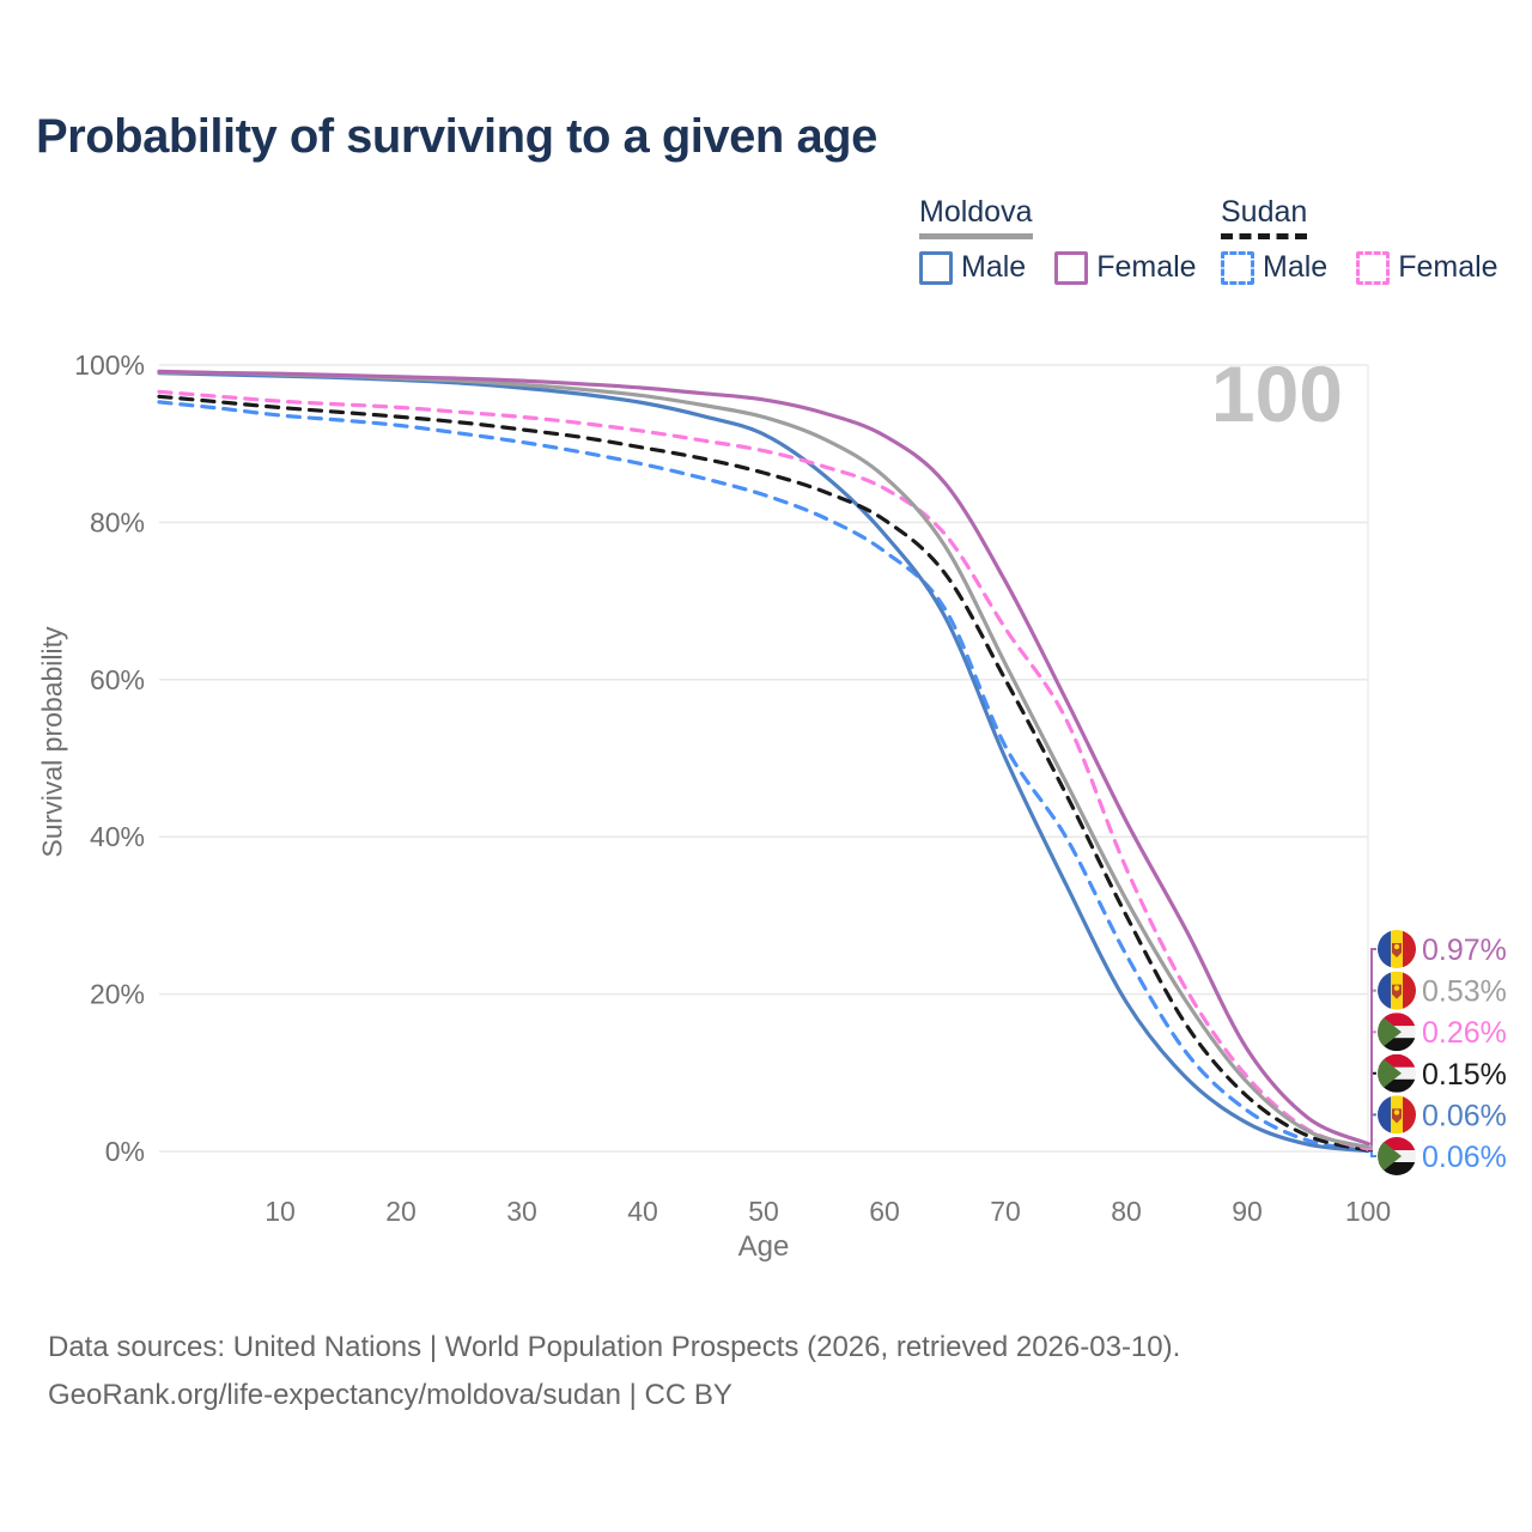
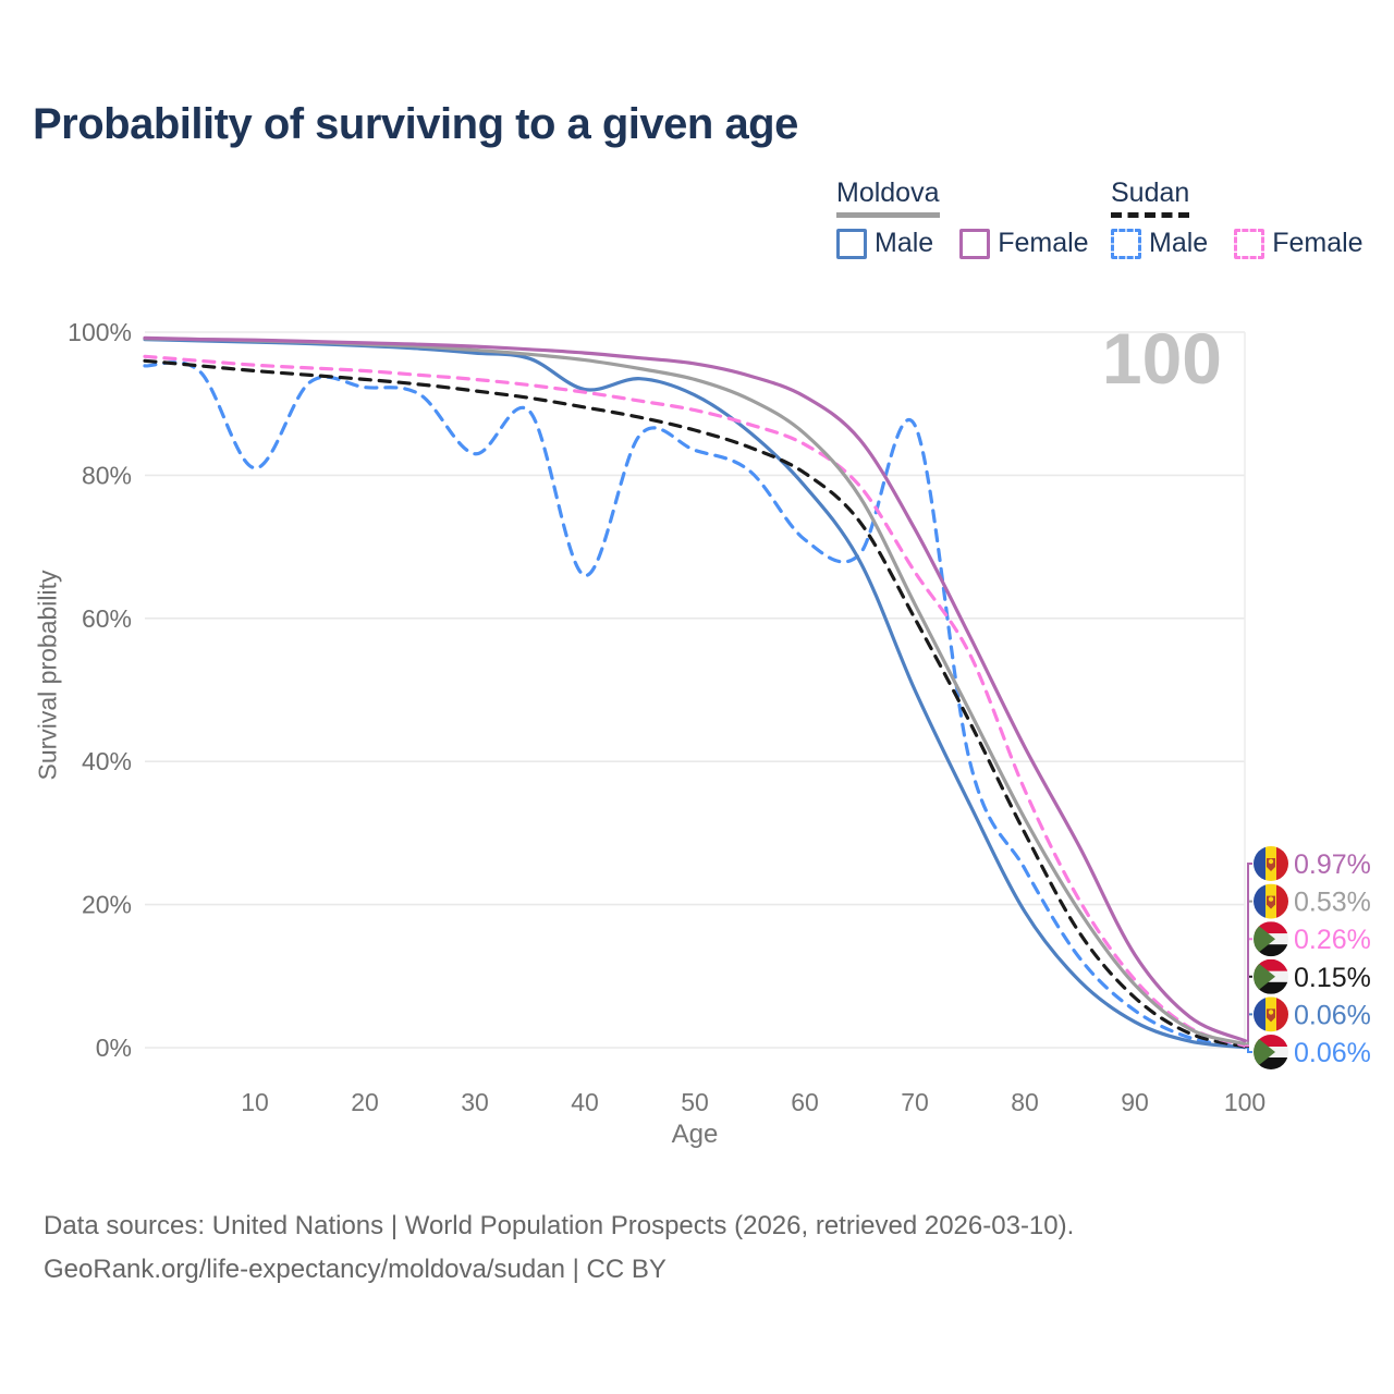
Sudan Male/10: 94% -> 81%
Sudan Male/30: 90% -> 83%
Moldova Male/40: 95% -> 92%
Sudan Male/40: 87% -> 66%
Sudan Male/60: 76% -> 71%
Sudan Male/70: 52% -> 87%
